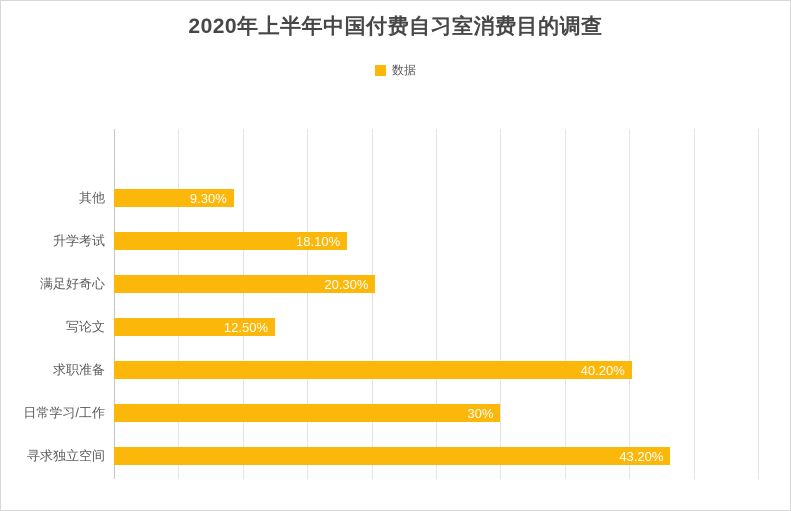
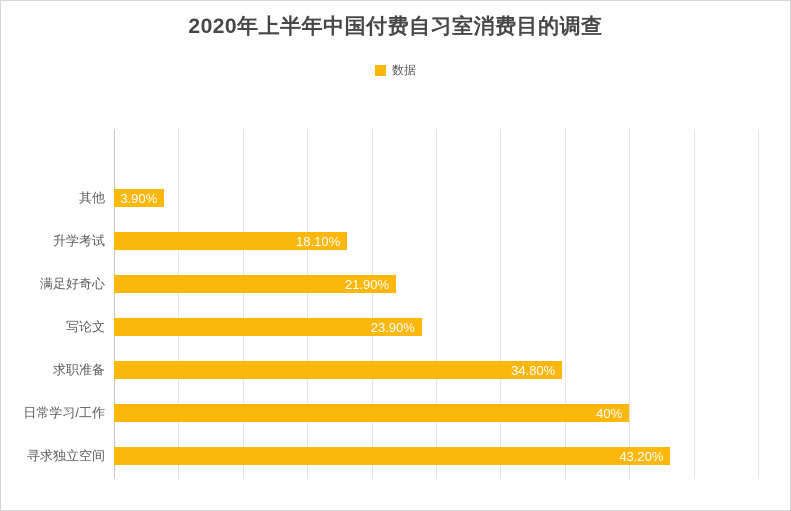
其他: 9.30% -> 3.90%
满足好奇心: 20.30% -> 21.90%
写论文: 12.50% -> 23.90%
求职准备: 40.20% -> 34.80%
日常学习/工作: 30% -> 40%
